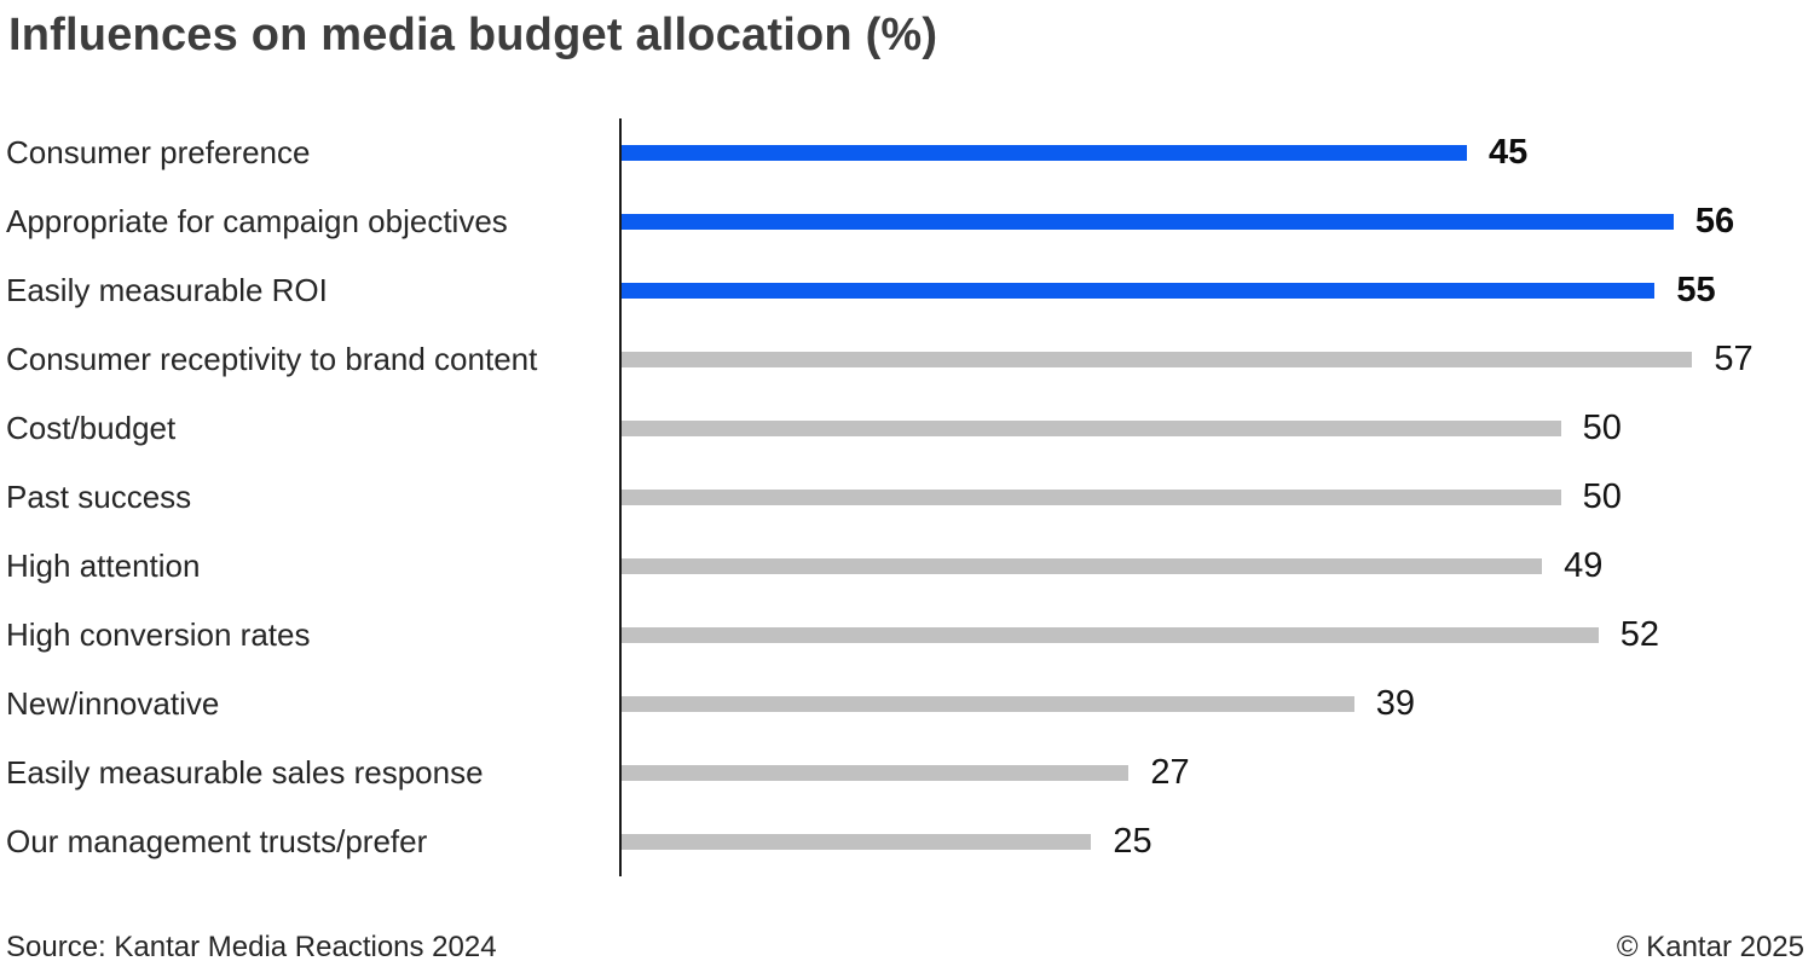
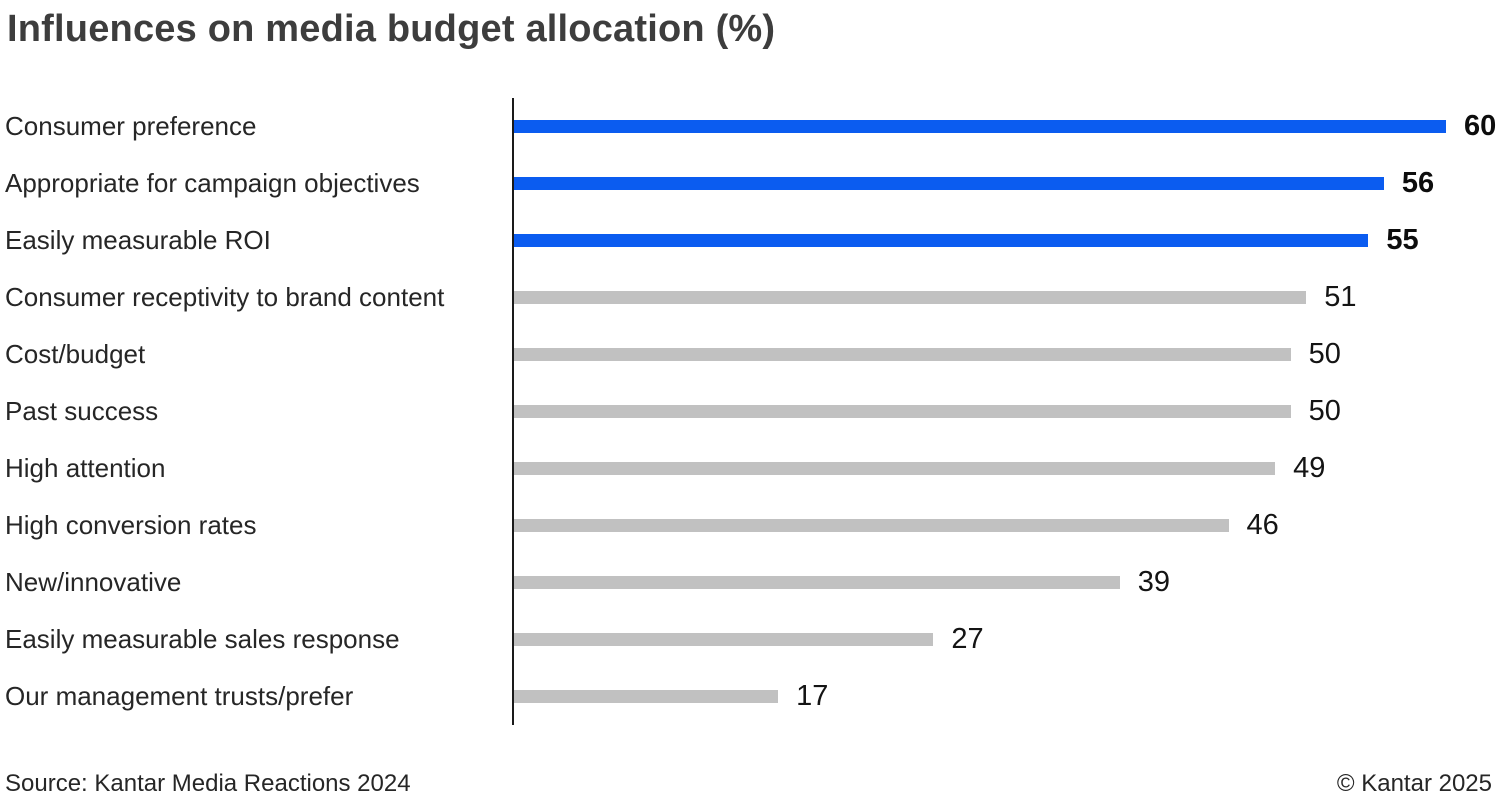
Consumer preference: 45 -> 60
Consumer receptivity to brand content: 57 -> 51
High conversion rates: 52 -> 46
Our management trusts/prefer: 25 -> 17
